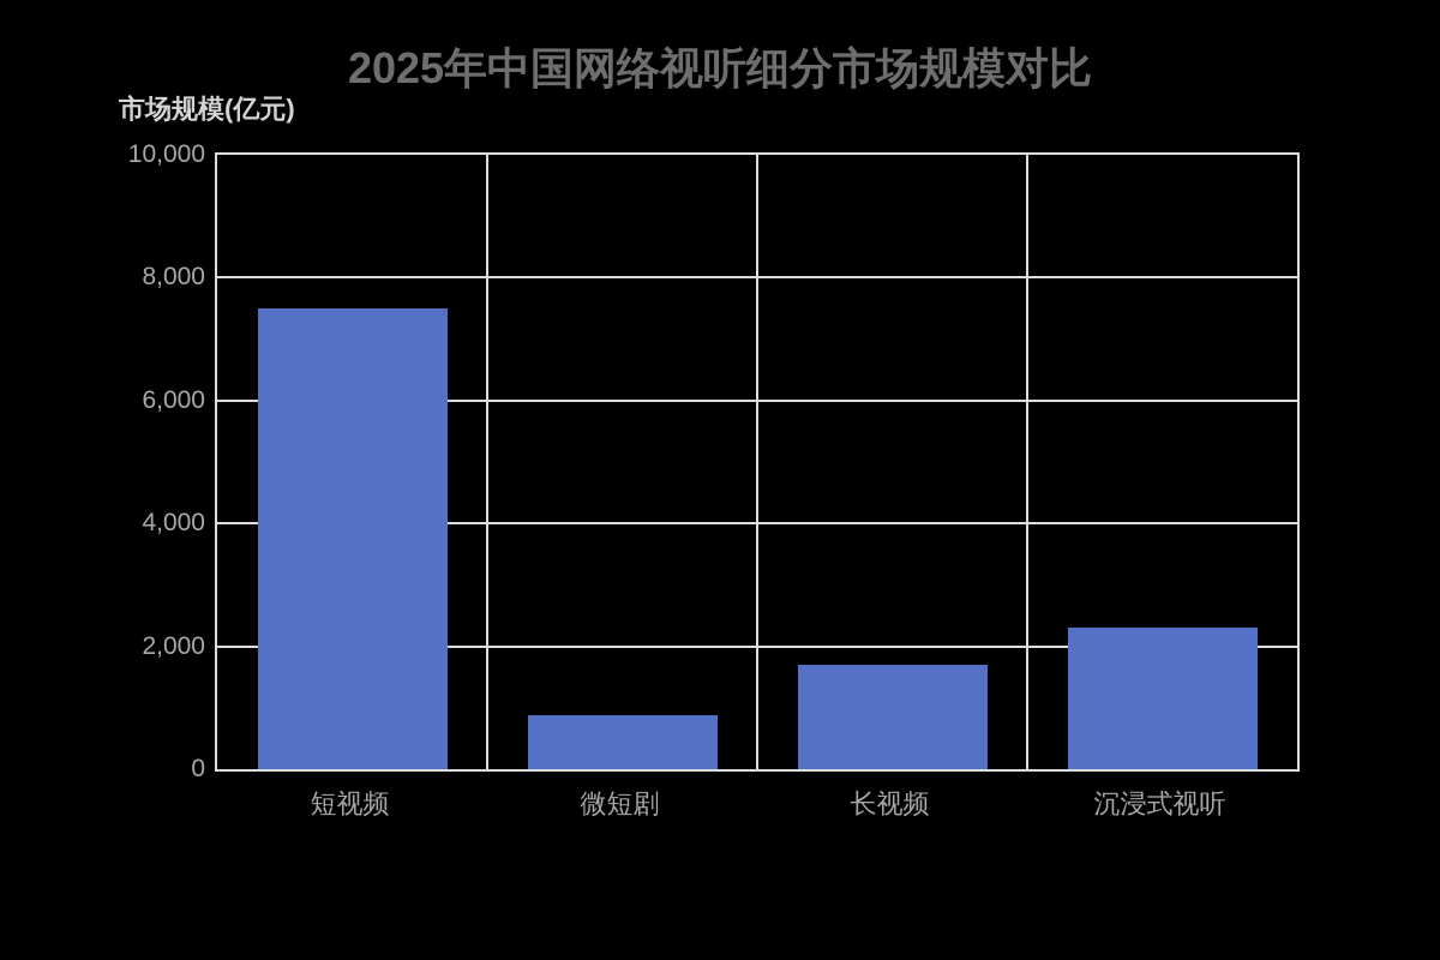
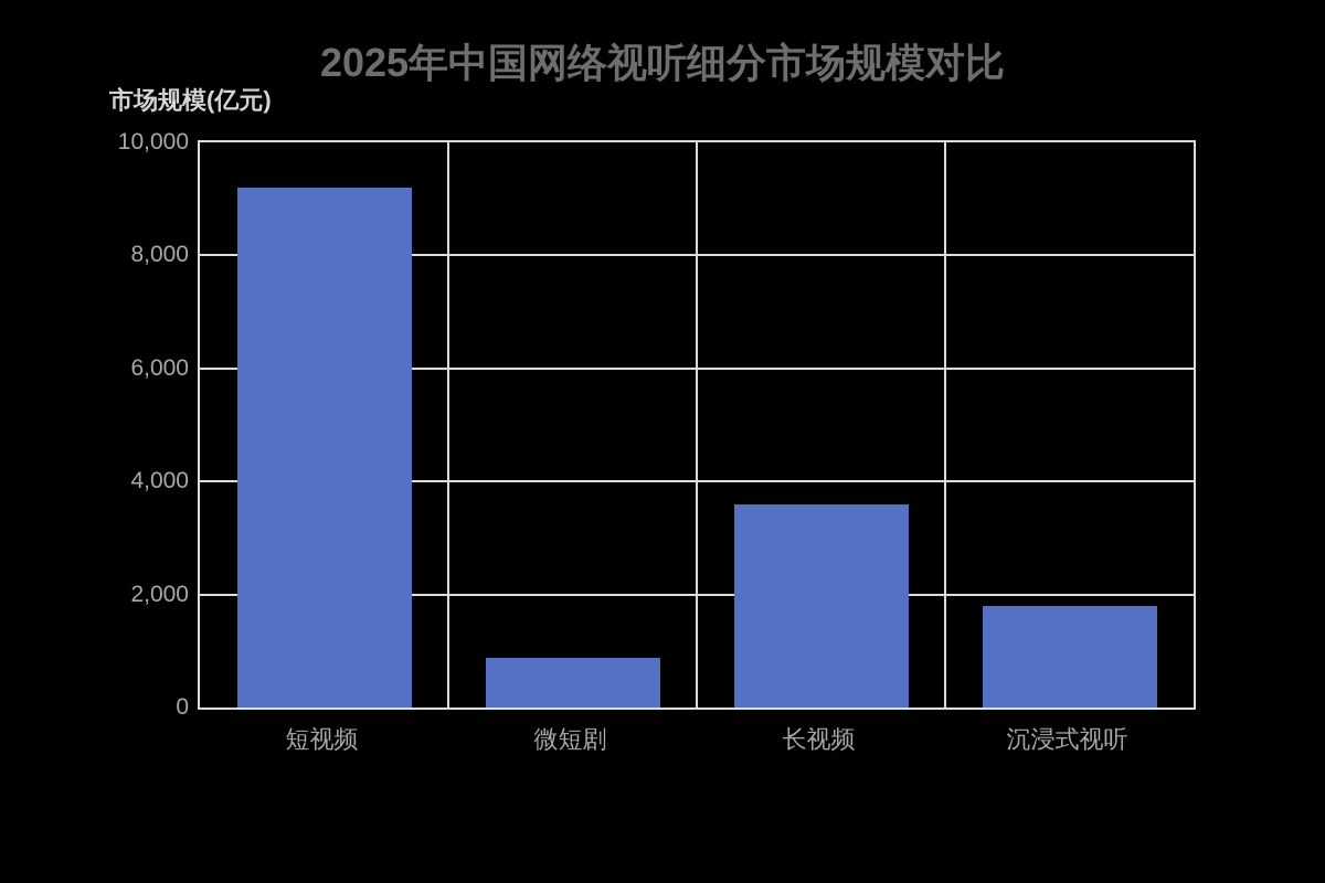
短视频: 7500 -> 9200
长视频: 1700 -> 3600
沉浸式视听: 2300 -> 1800
